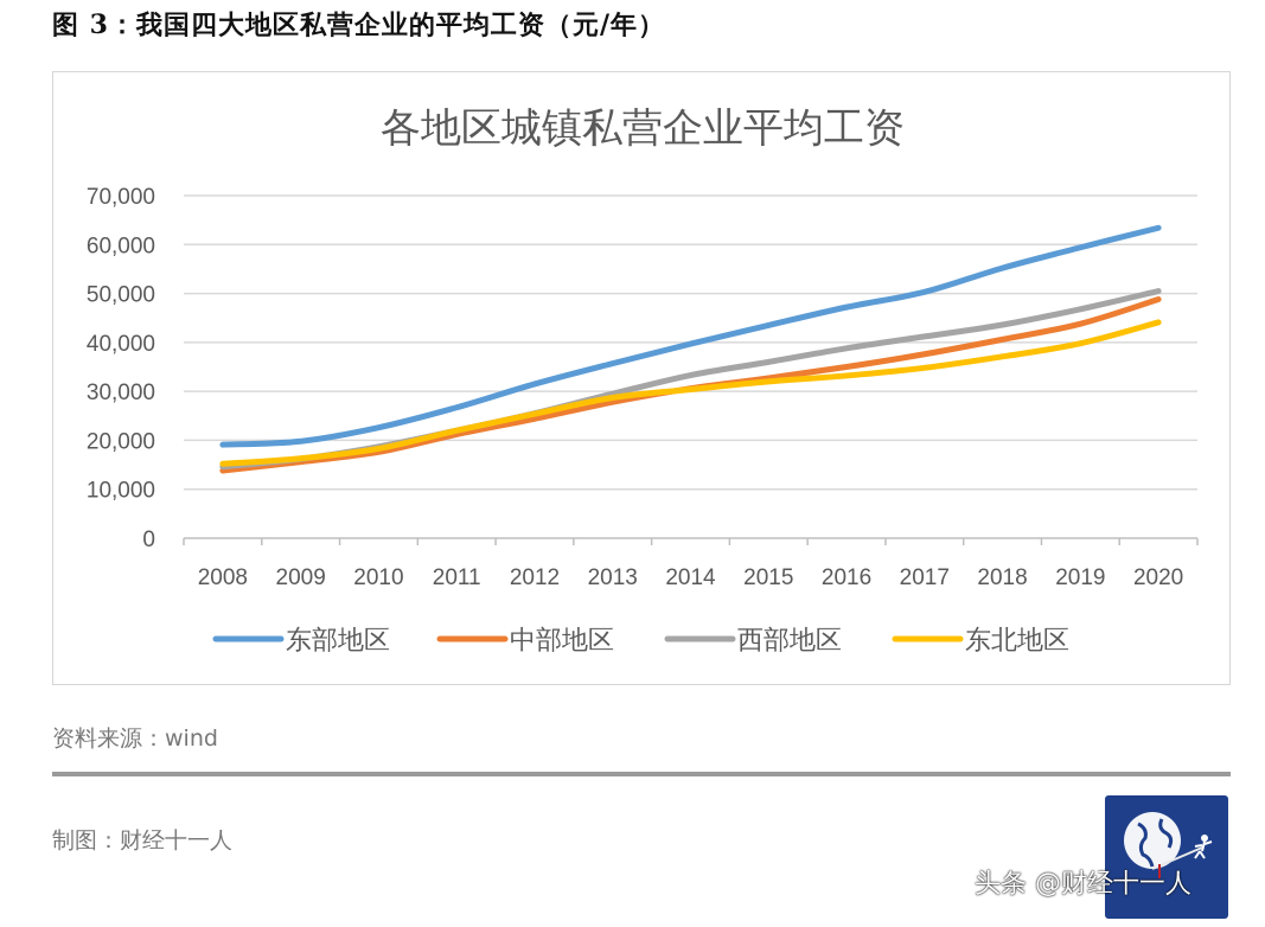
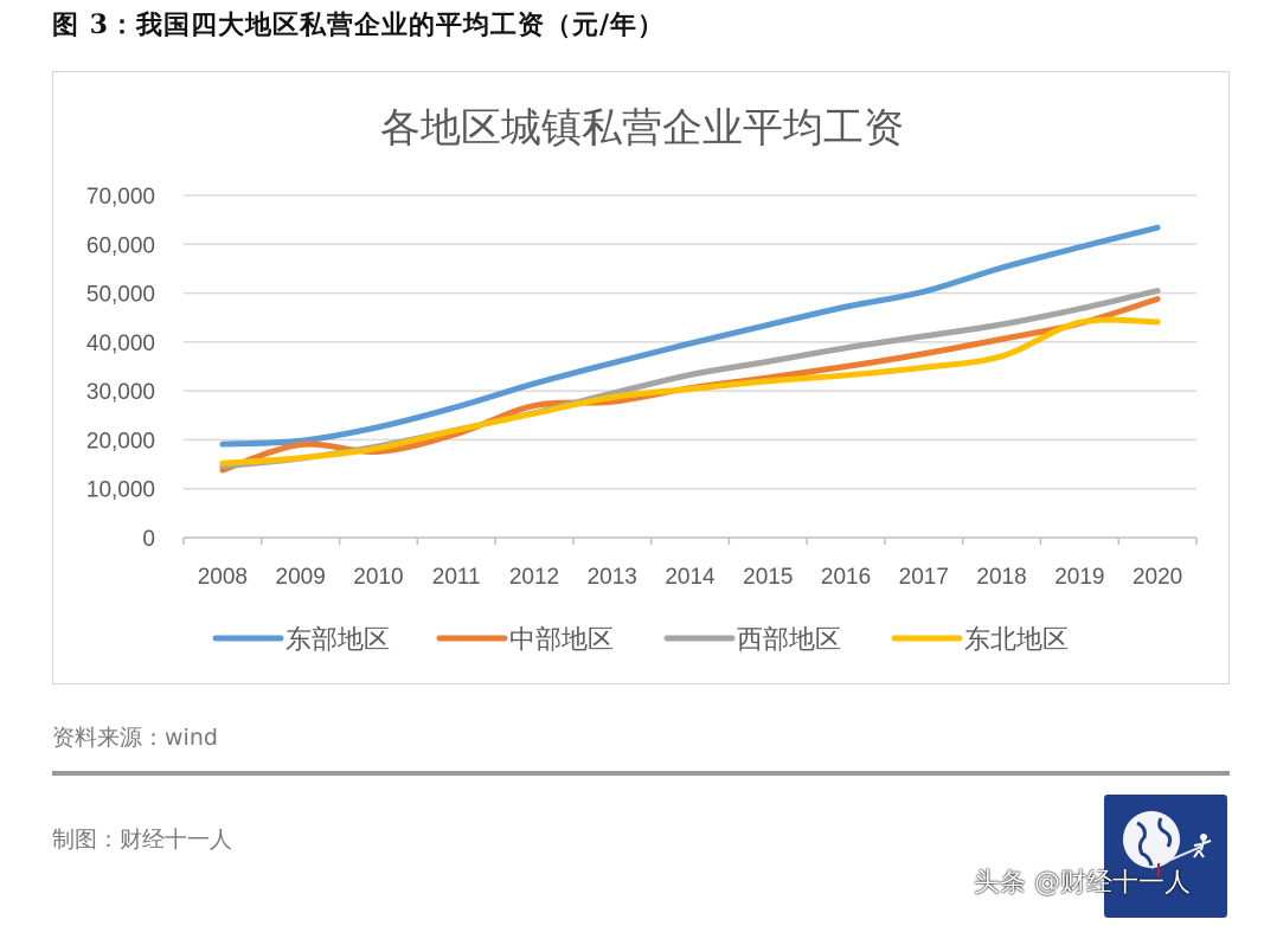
中部地区/2009: 16000 -> 19000
中部地区/2012: 24000 -> 27000
东北地区/2019: 40000 -> 44000
